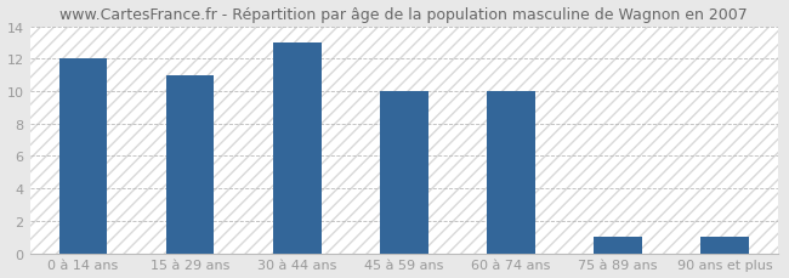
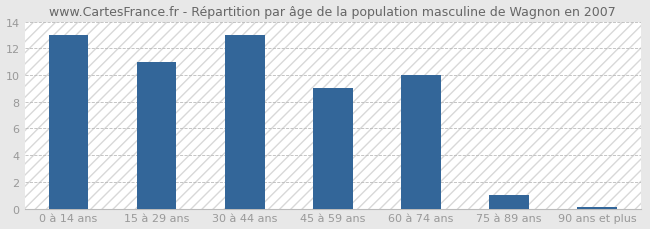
0 à 14 ans: 12.0 -> 13.0
45 à 59 ans: 10.0 -> 9.0
90 ans et plus: 1.0 -> 0.1
